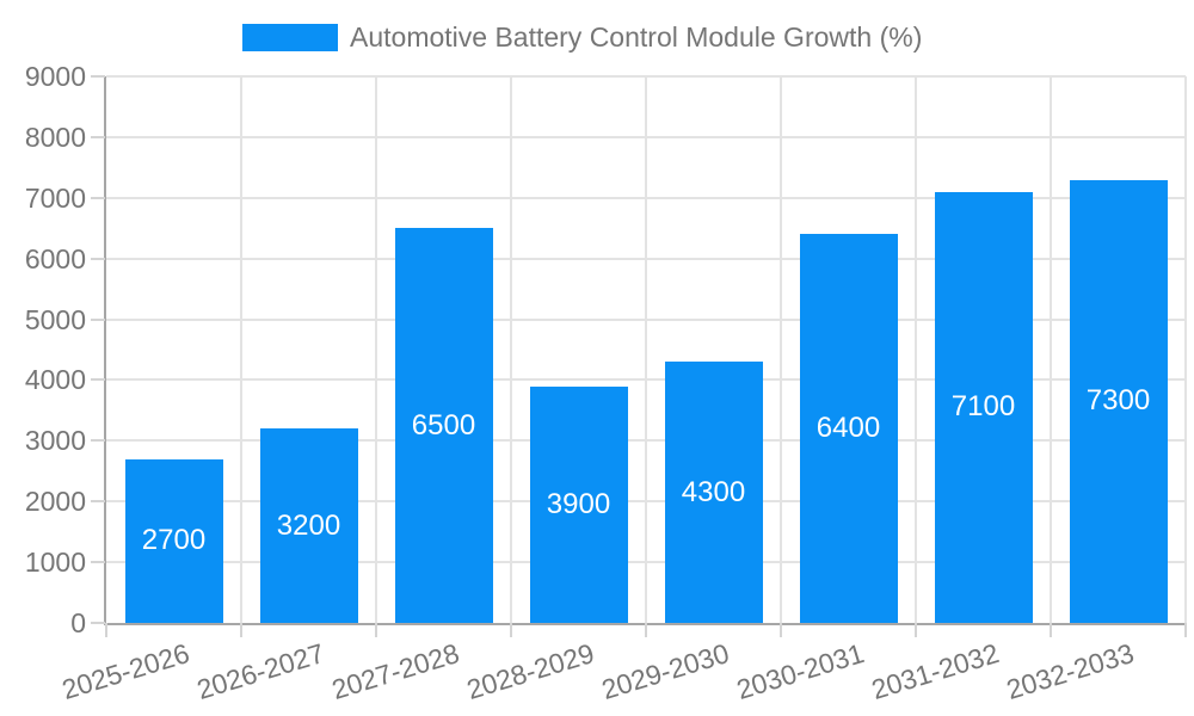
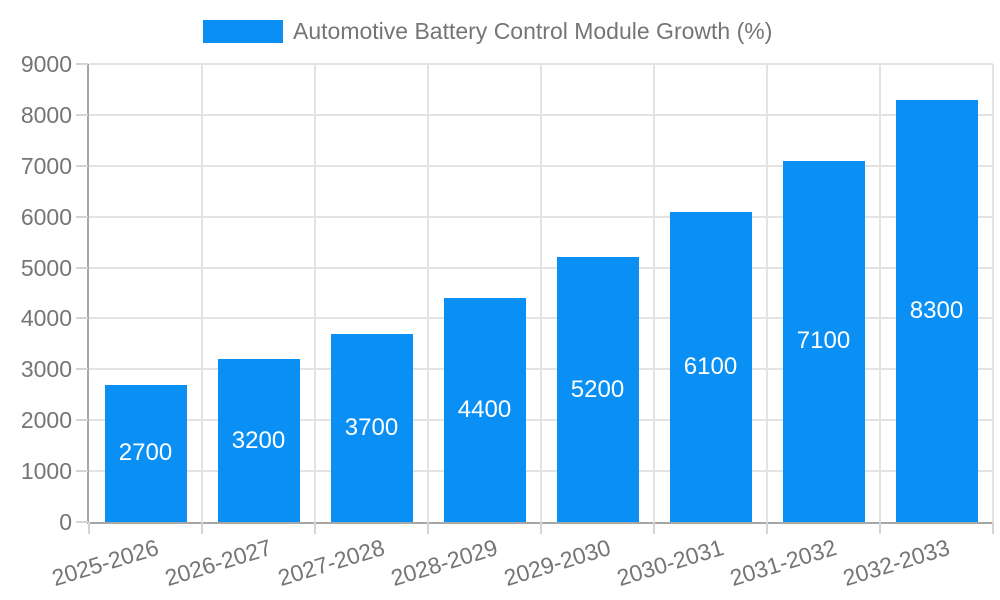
2027-2028: 6500 -> 3700
2028-2029: 3900 -> 4400
2029-2030: 4300 -> 5200
2030-2031: 6400 -> 6100
2032-2033: 7300 -> 8300
